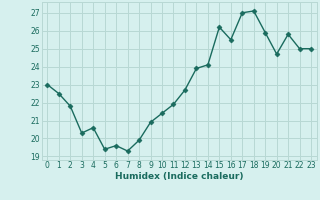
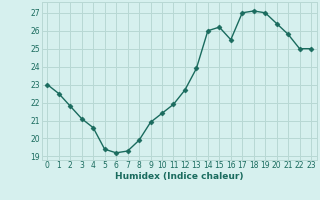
3: 20.3 -> 21.1
6: 19.6 -> 19.2
14: 24.1 -> 26.0
19: 25.9 -> 27.0
20: 24.7 -> 26.4
